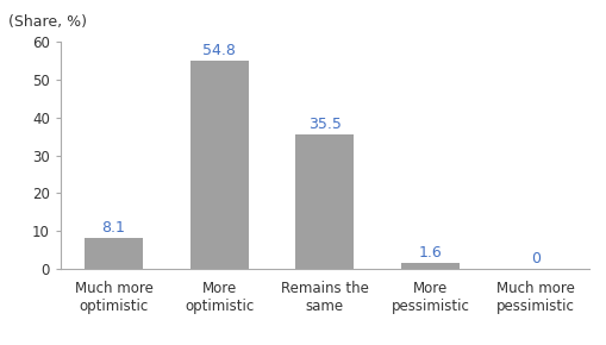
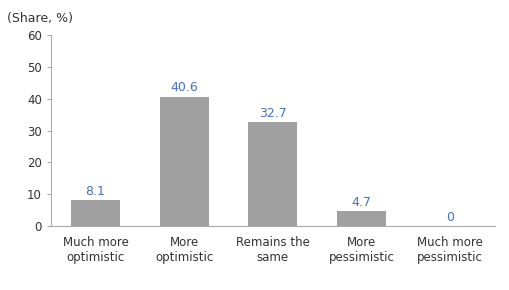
More optimistic: 54.8 -> 40.6
Remains the same: 35.5 -> 32.7
More pessimistic: 1.6 -> 4.7
